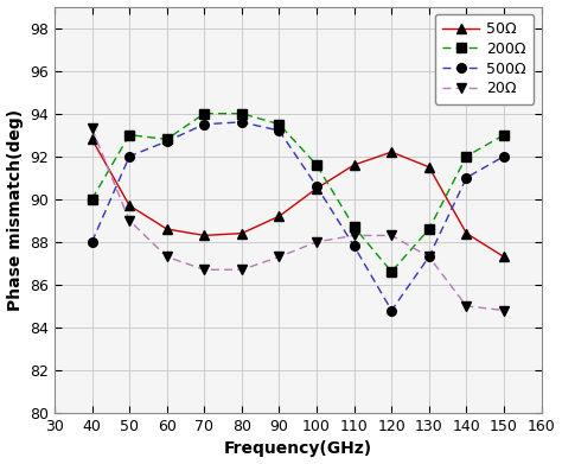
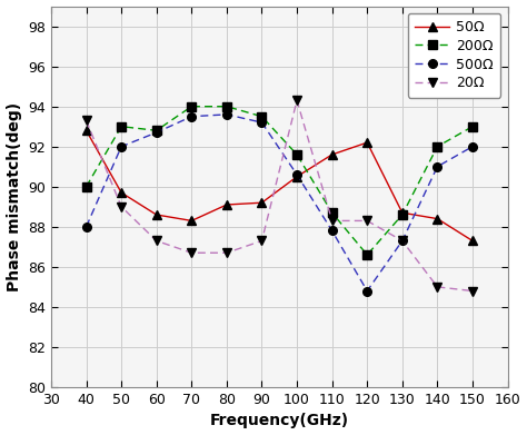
50Ω/80: 88.4 -> 89.1
20Ω/100: 88.0 -> 94.3
50Ω/130: 91.5 -> 88.7
